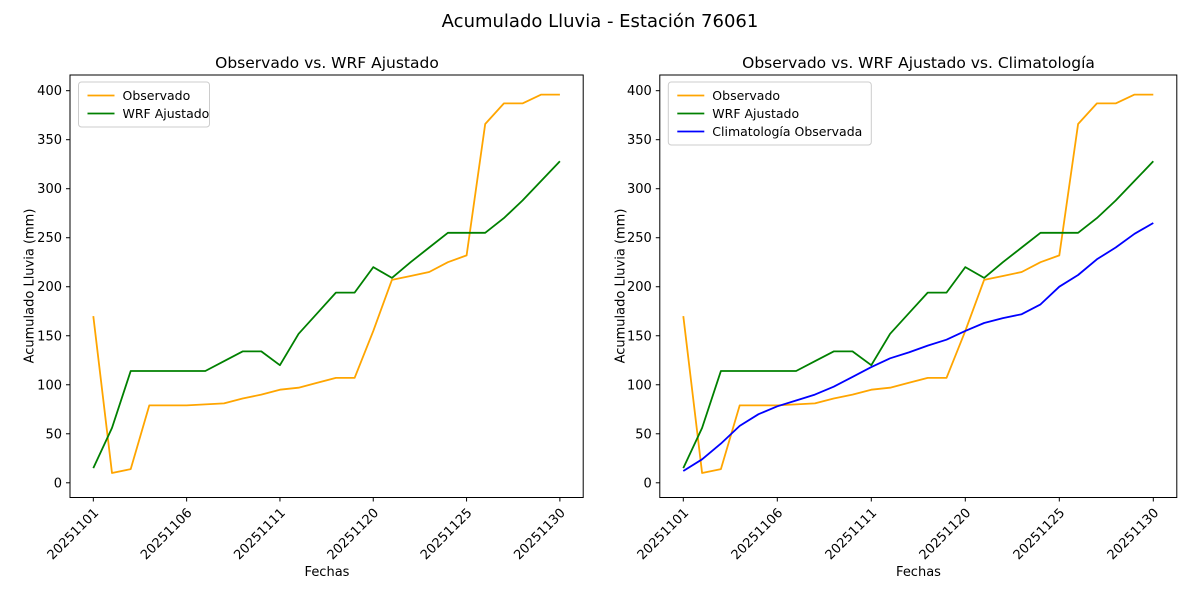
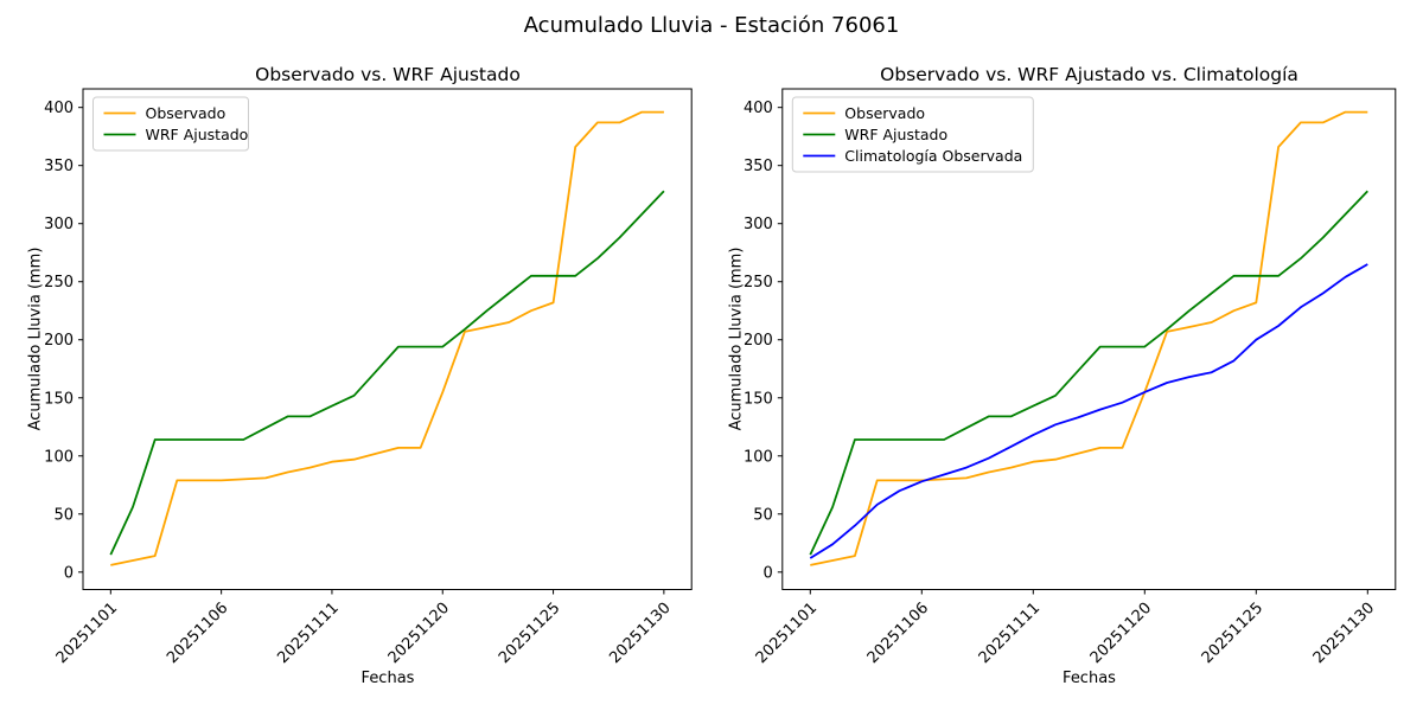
Observado/20251101: 170 -> 10
WRF Ajustado/20251111: 120 -> 140
WRF Ajustado/20251120: 220 -> 190
